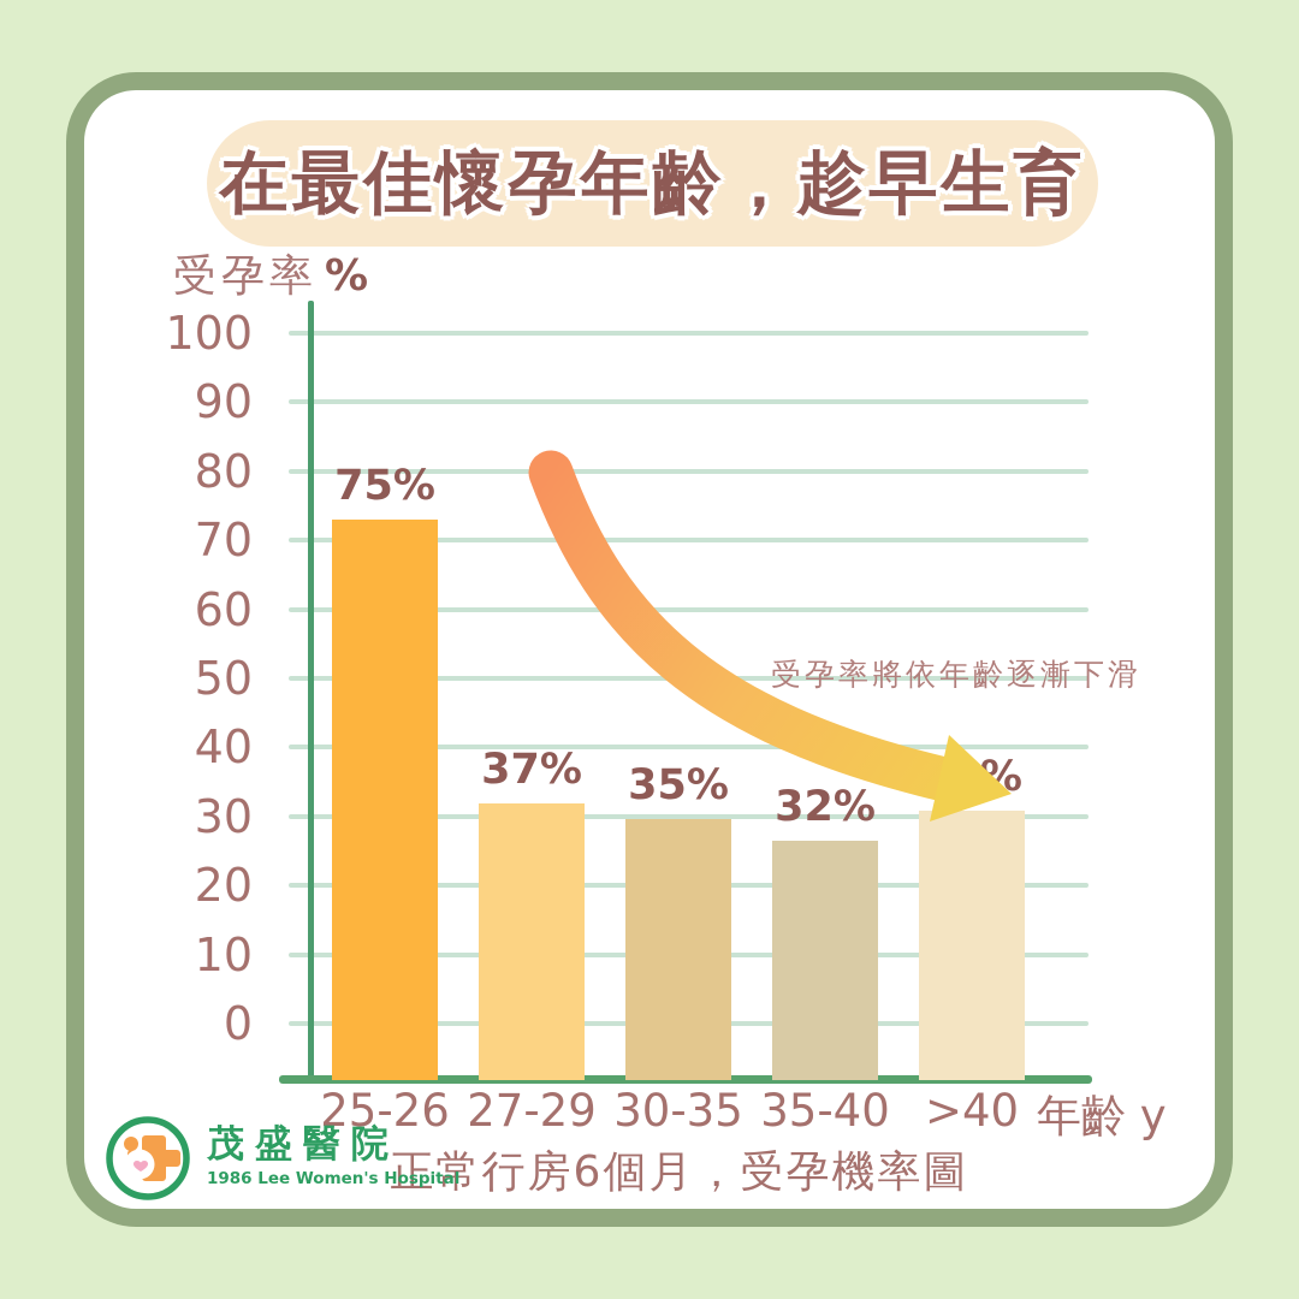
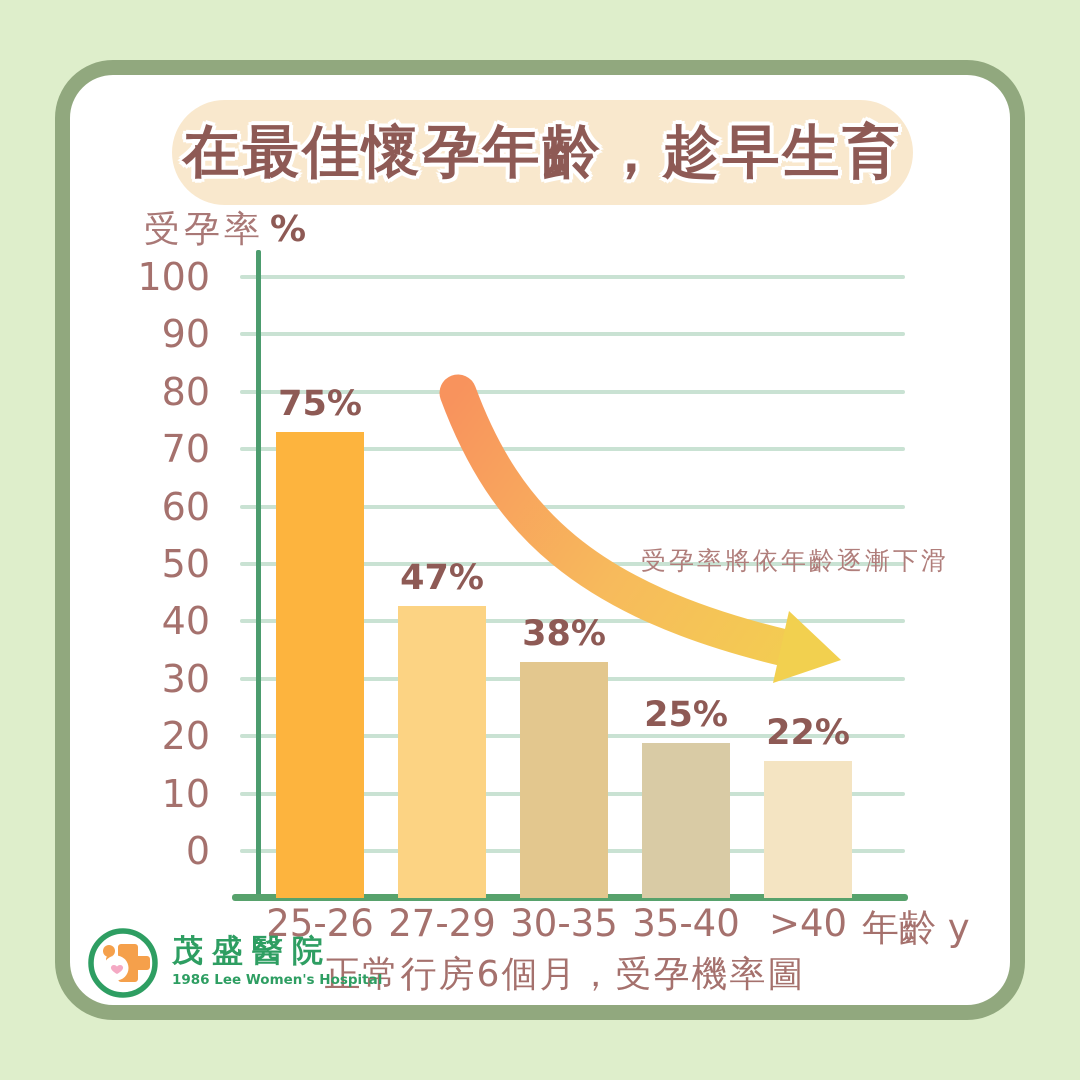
27-29: 37% -> 47%
30-35: 35% -> 38%
35-40: 32% -> 25%
>40: 36% -> 22%
